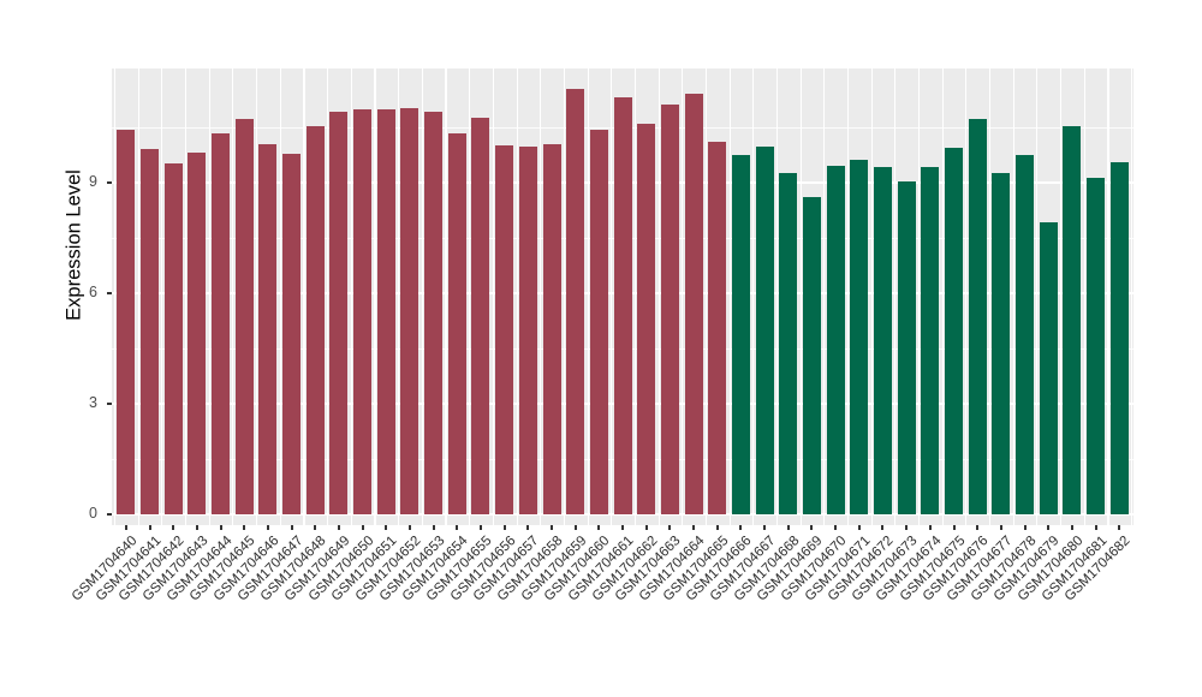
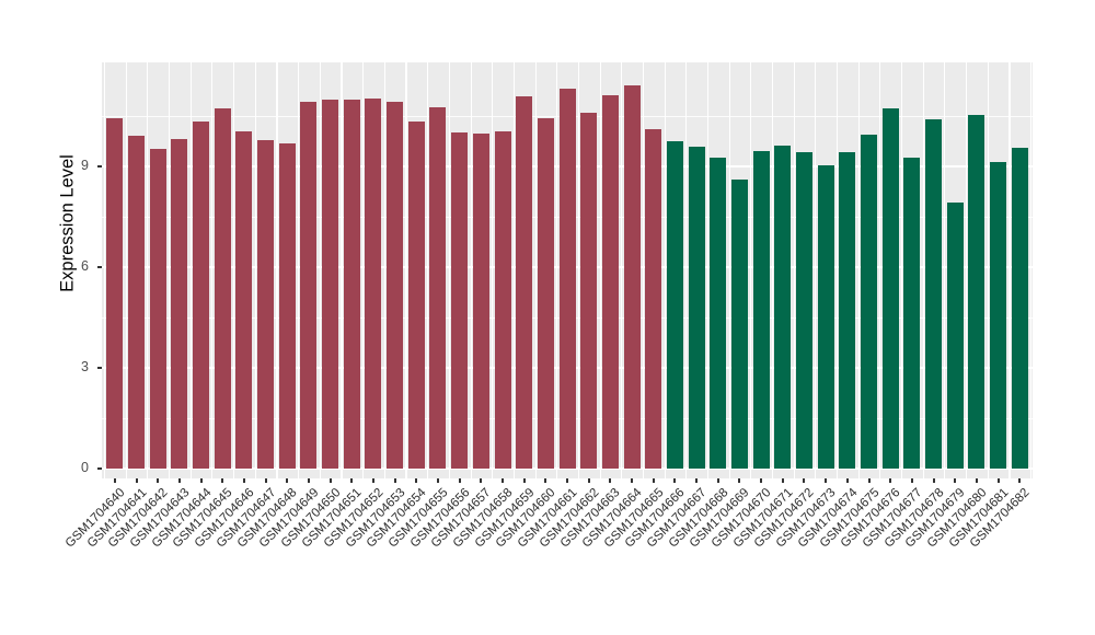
GSM1704648: 10.5 -> 9.7
GSM1704659: 11.5 -> 11.1
GSM1704667: 10.0 -> 9.6
GSM1704678: 9.7 -> 10.4
